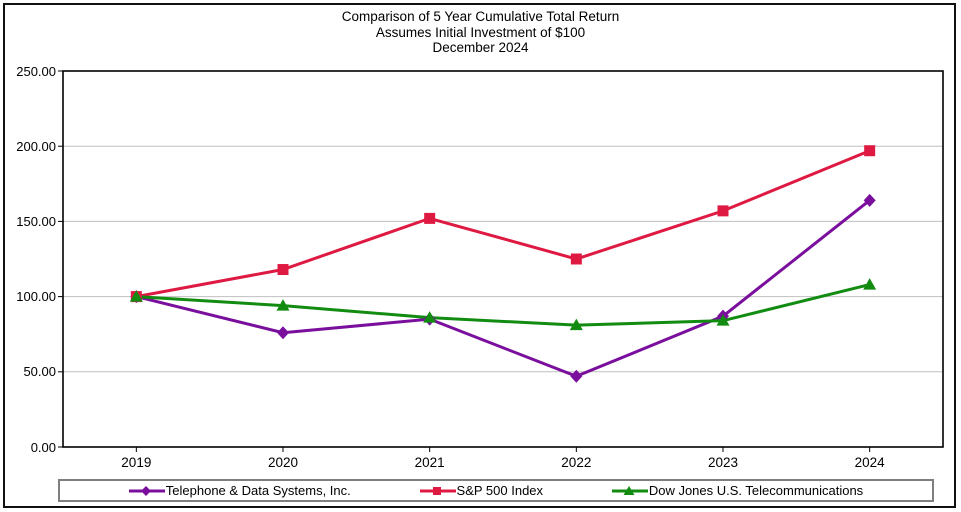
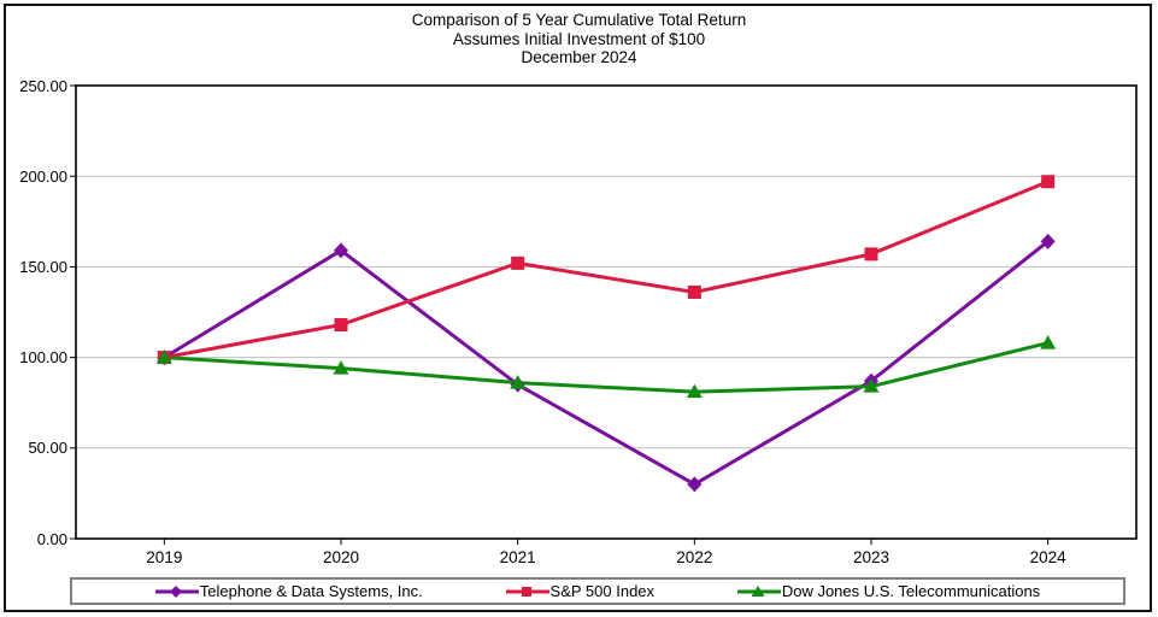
Telephone & Data Systems, Inc./2020: 76 -> 159
Telephone & Data Systems, Inc./2022: 47 -> 30
S&P 500 Index/2022: 125 -> 136
